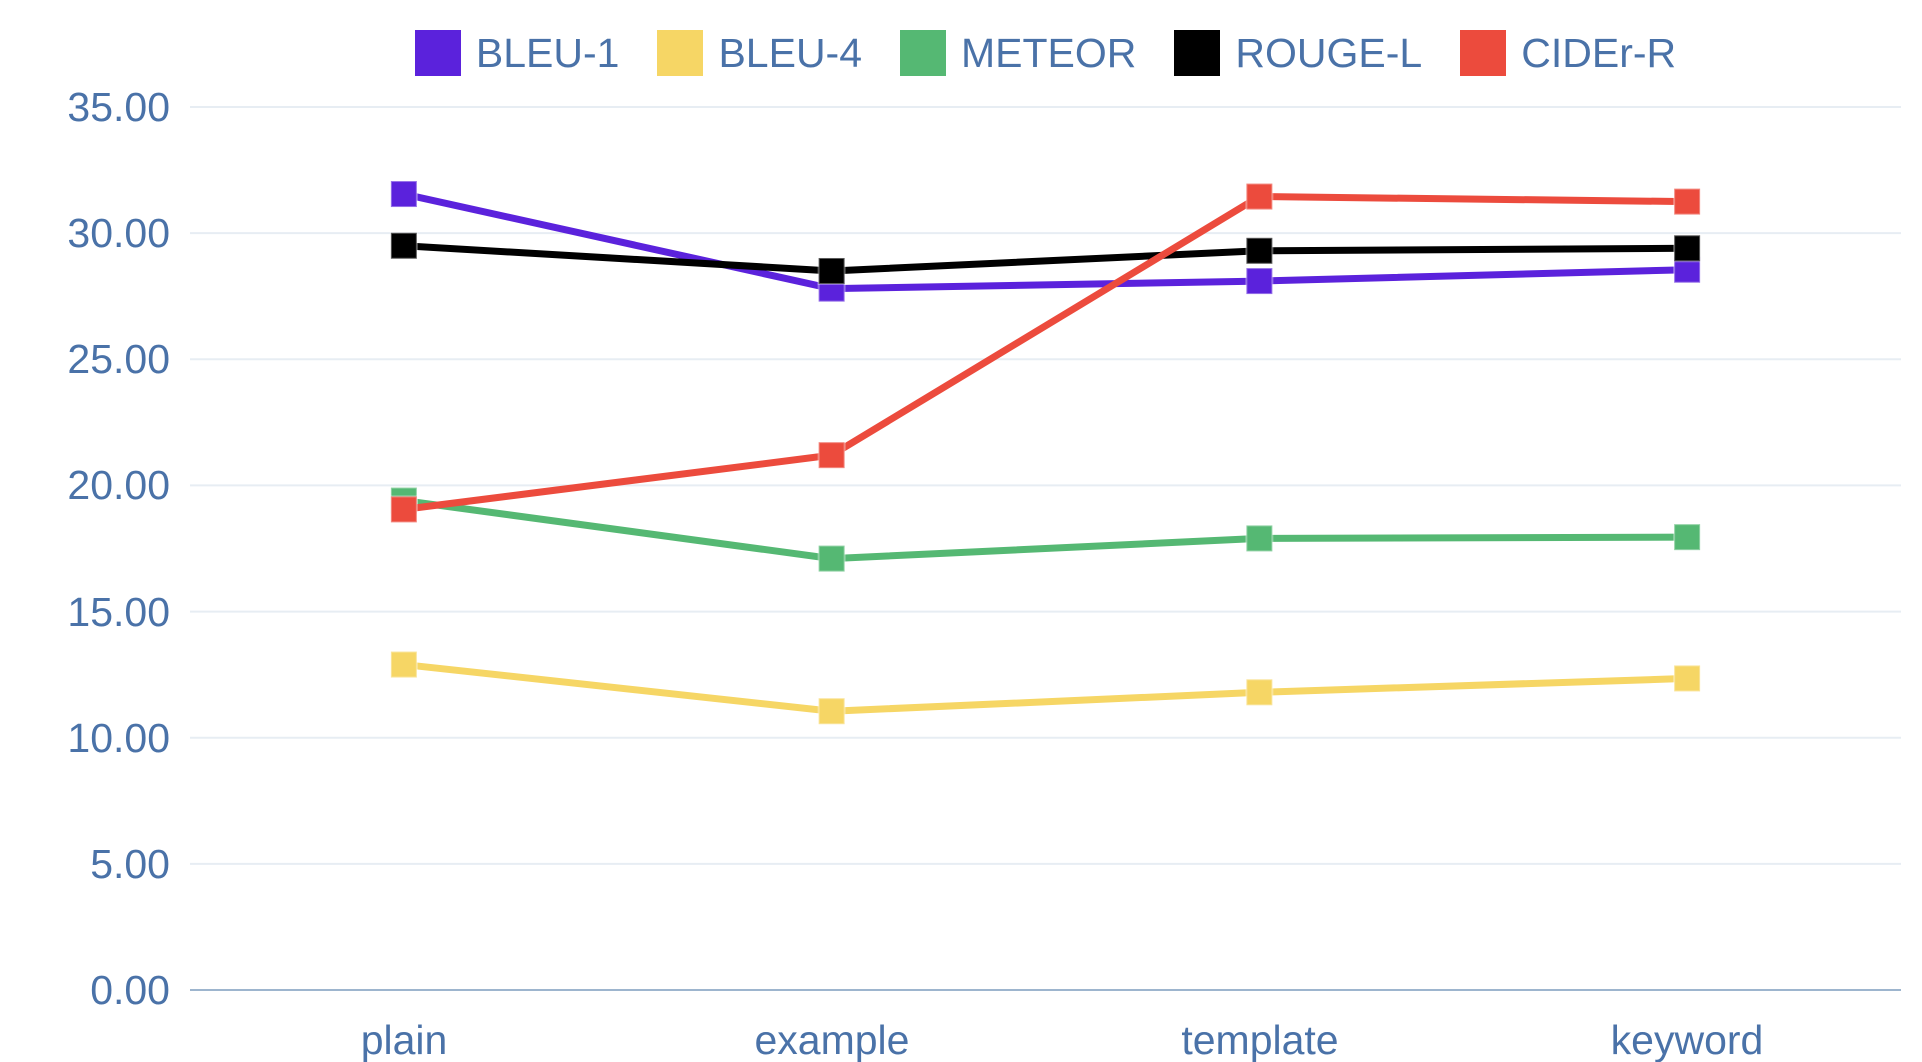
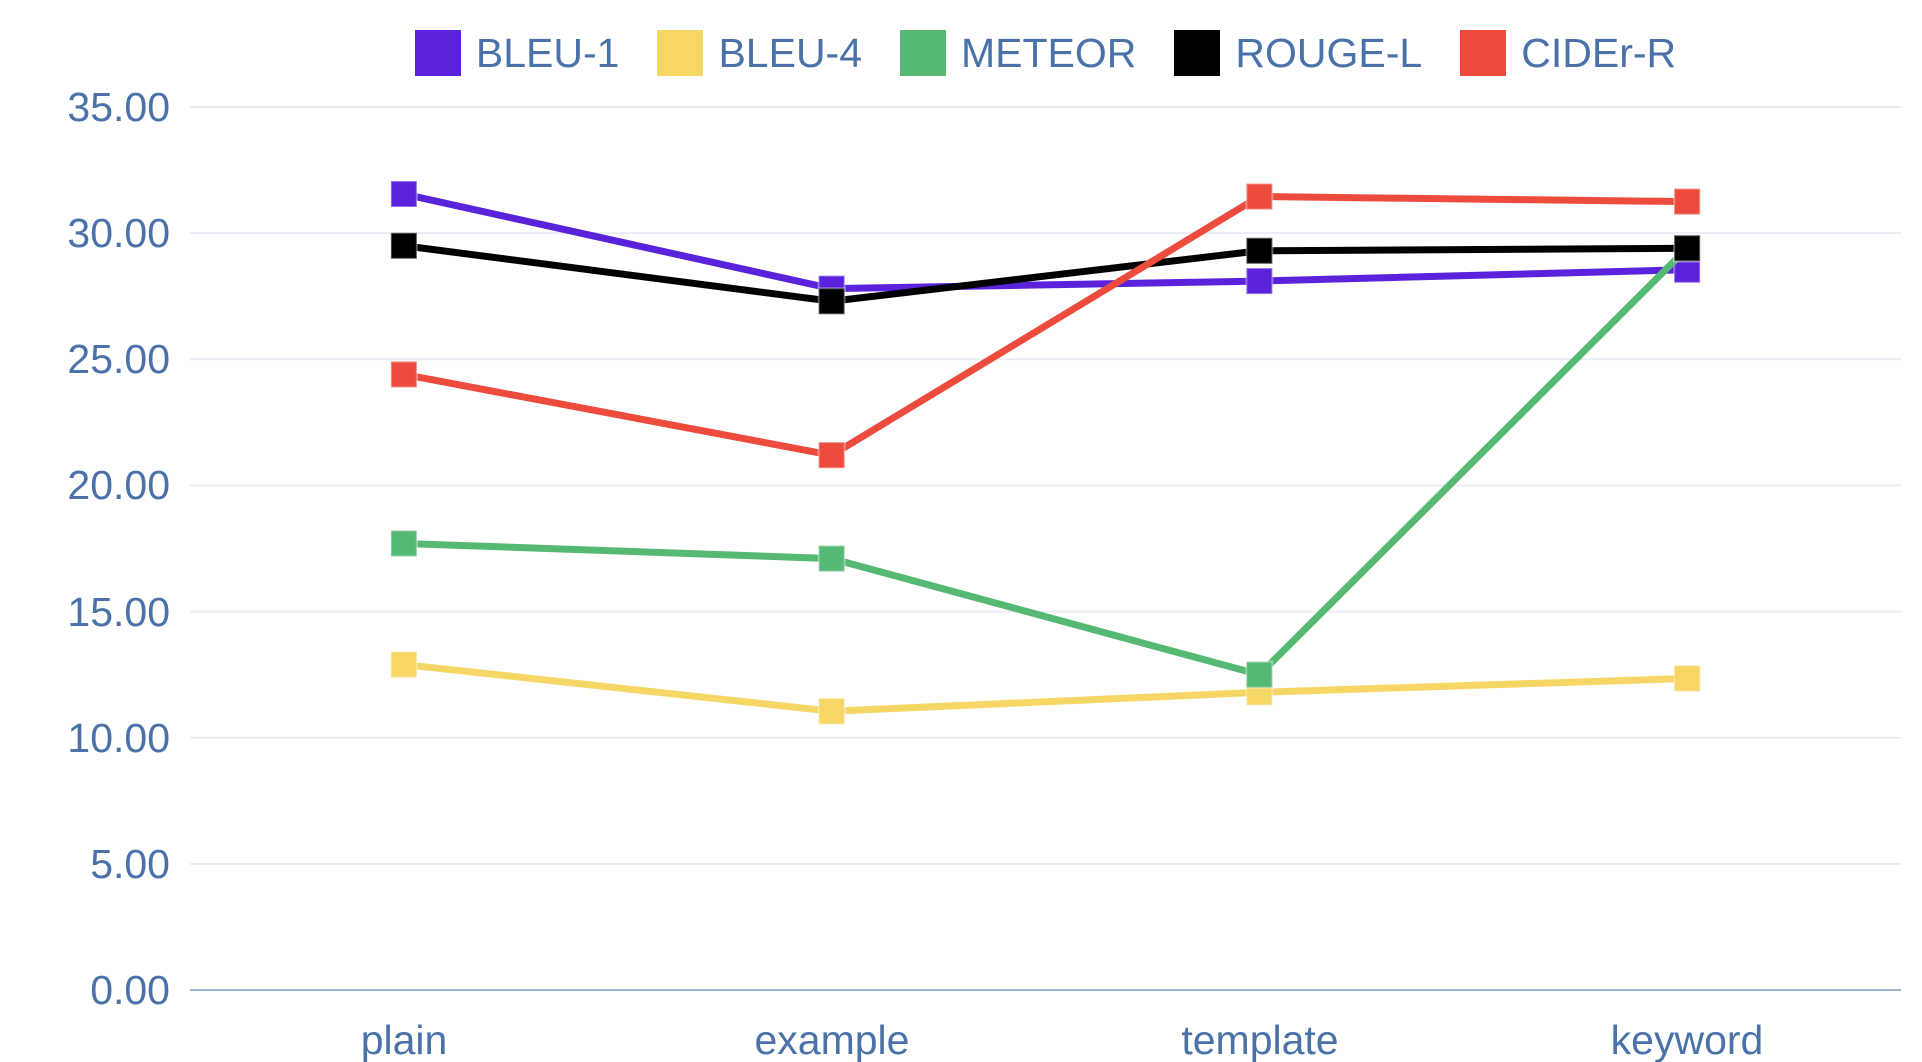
METEOR/plain: 19.4 -> 17.7
CIDEr-R/plain: 19.1 -> 24.4
ROUGE-L/example: 28.5 -> 27.3
METEOR/template: 17.9 -> 12.5
METEOR/keyword: 17.9 -> 29.4
